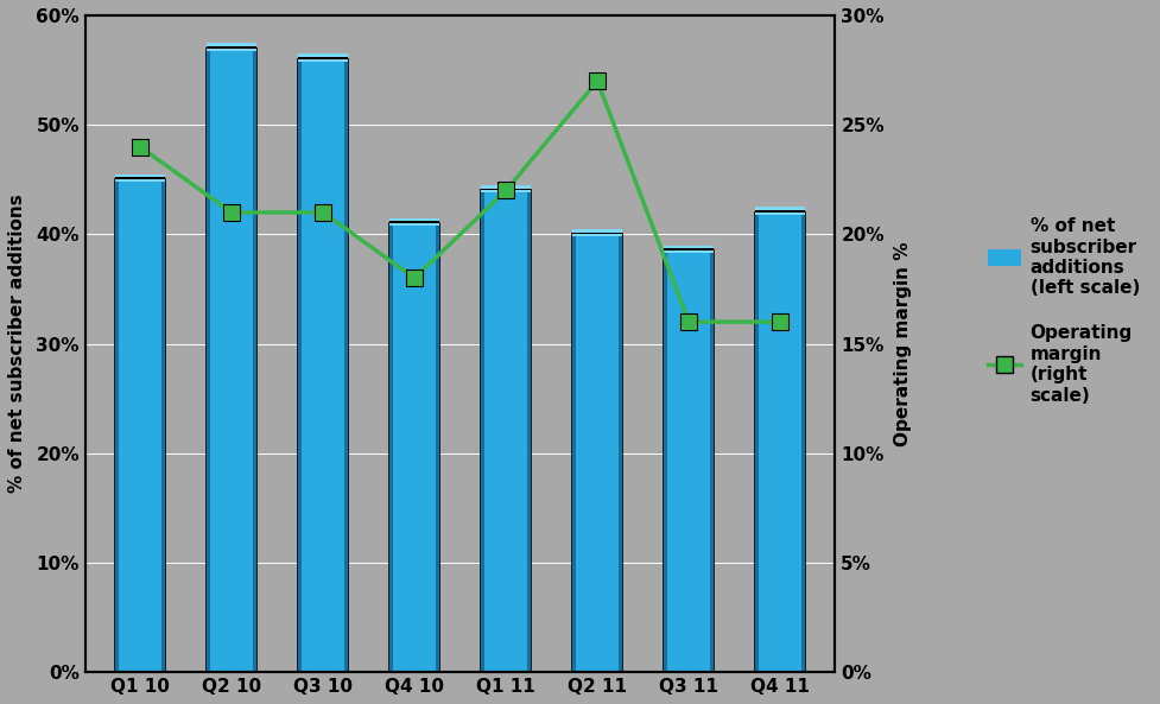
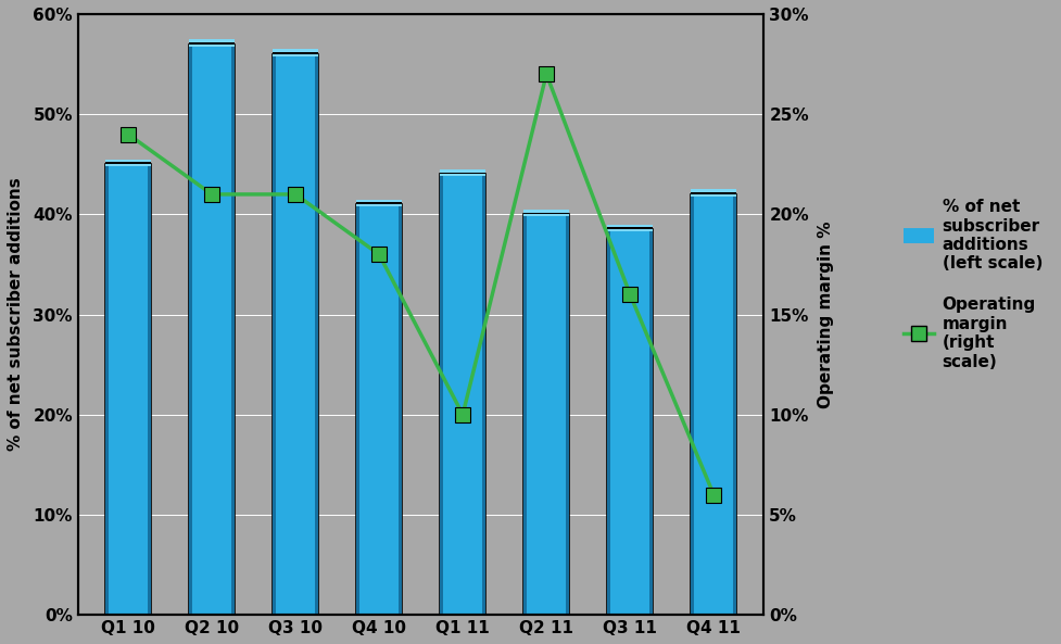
Operating margin (right scale)/Q1 11: 22% -> 10%
Operating margin (right scale)/Q4 11: 16% -> 6%
